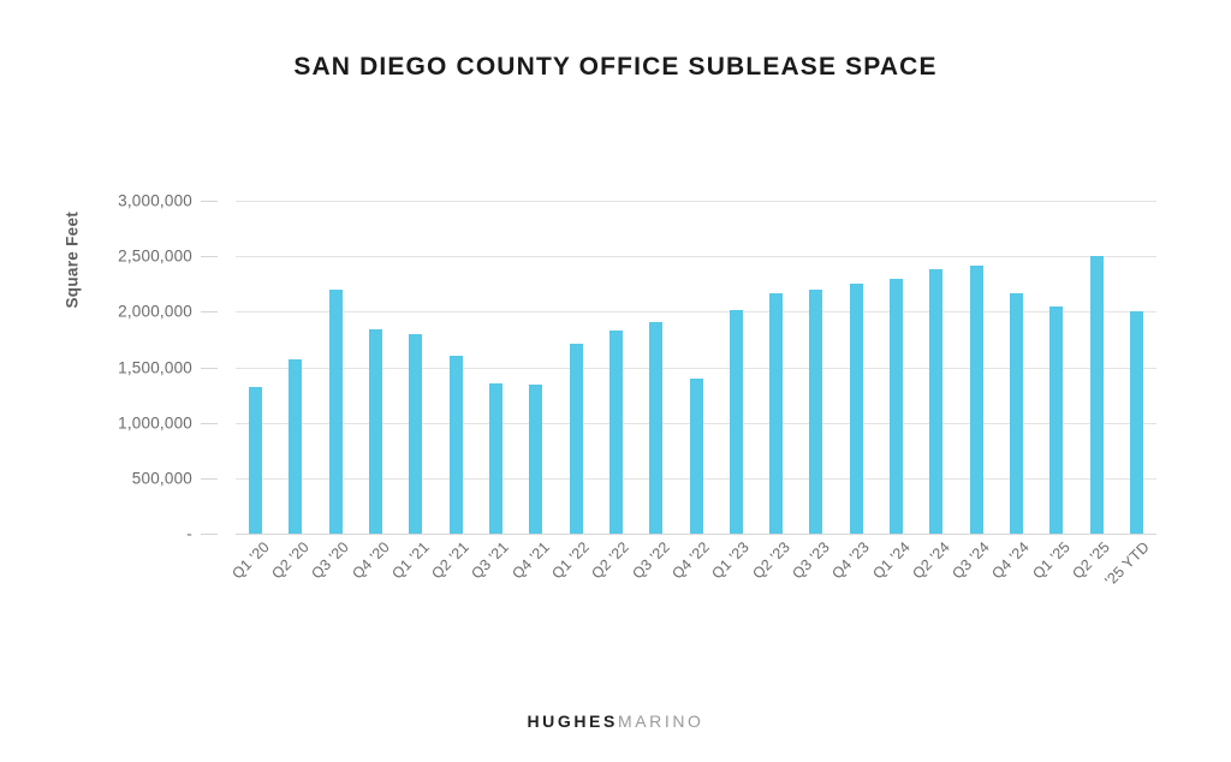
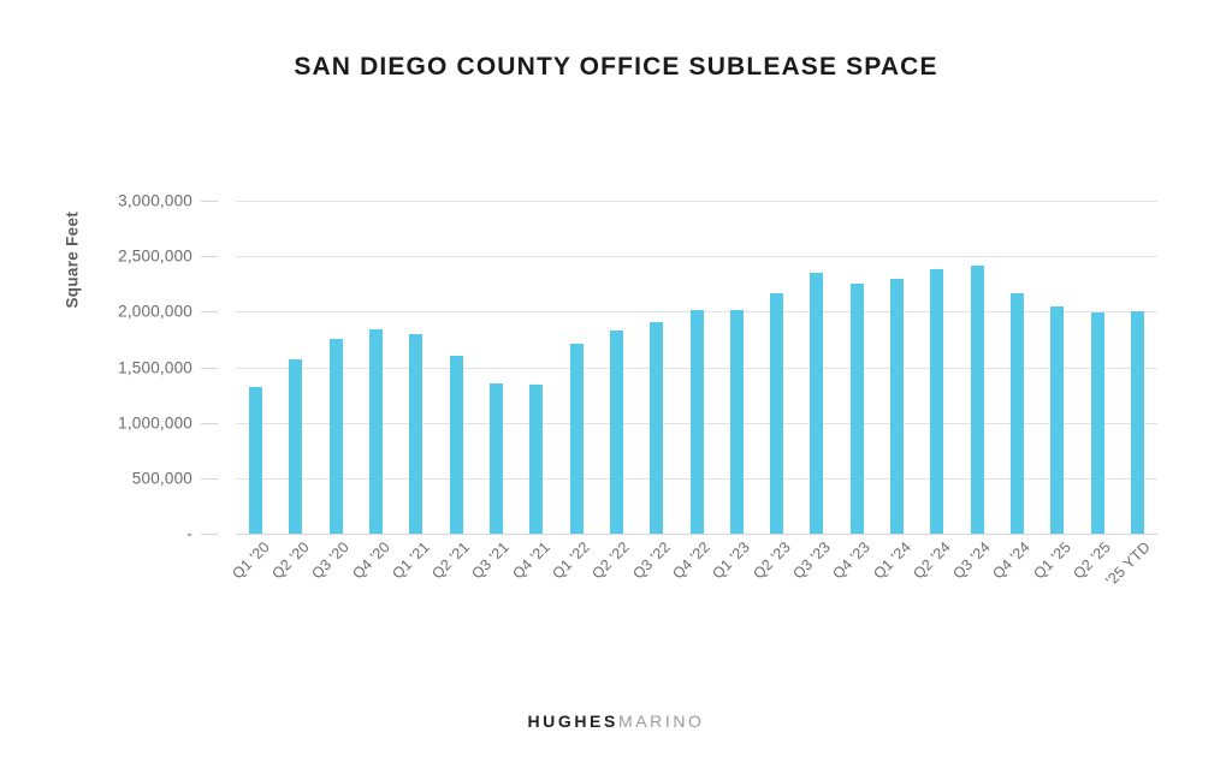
Q3 '20: 2200000 -> 1800000
Q4 '22: 1400000 -> 2000000
Q3 '23: 2200000 -> 2400000
Q2 '25: 2500000 -> 2000000
